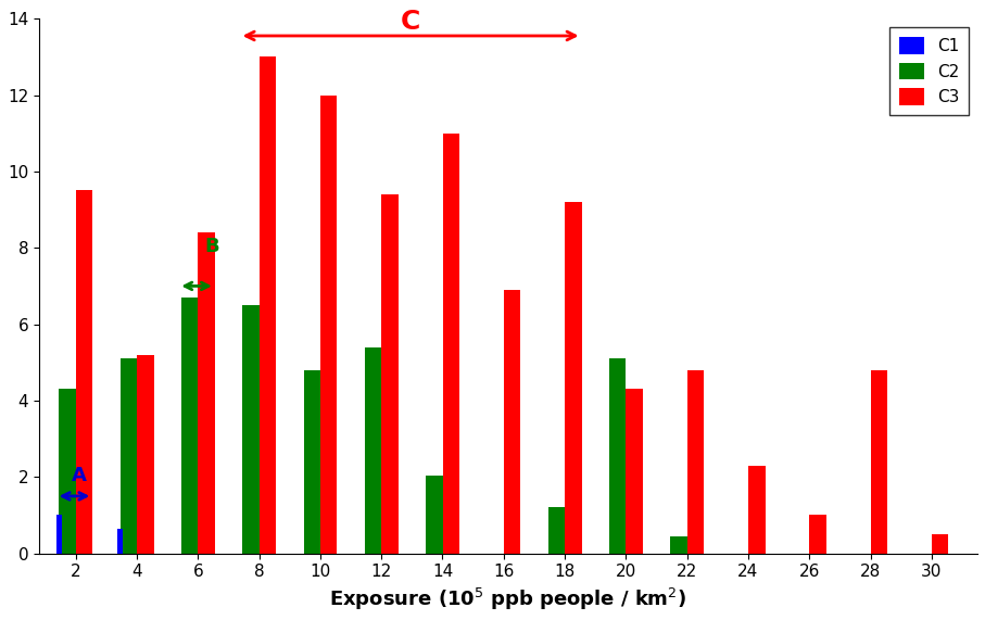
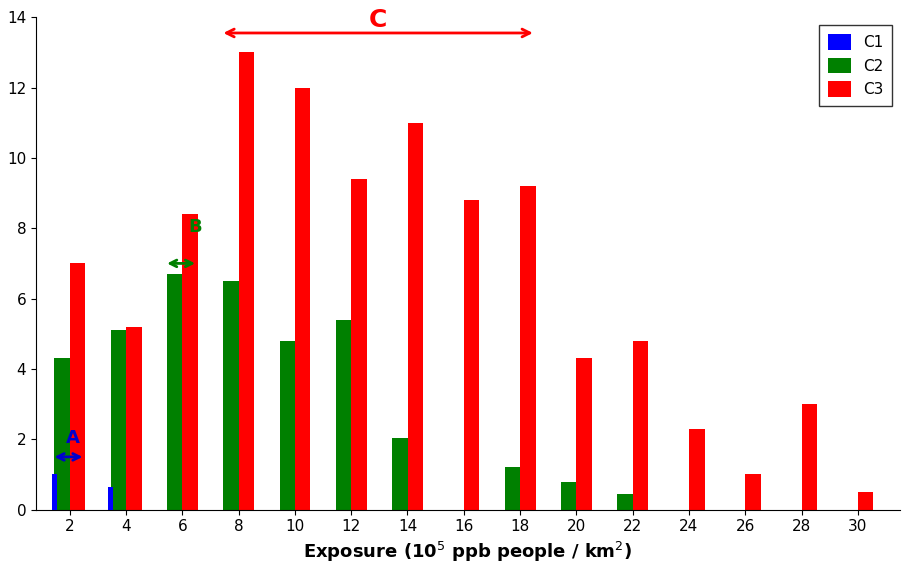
C3/2: 9.5 -> 7.0
C3/16: 6.9 -> 8.8
C2/20: 5.10 -> 0.80
C3/28: 4.8 -> 3.0
